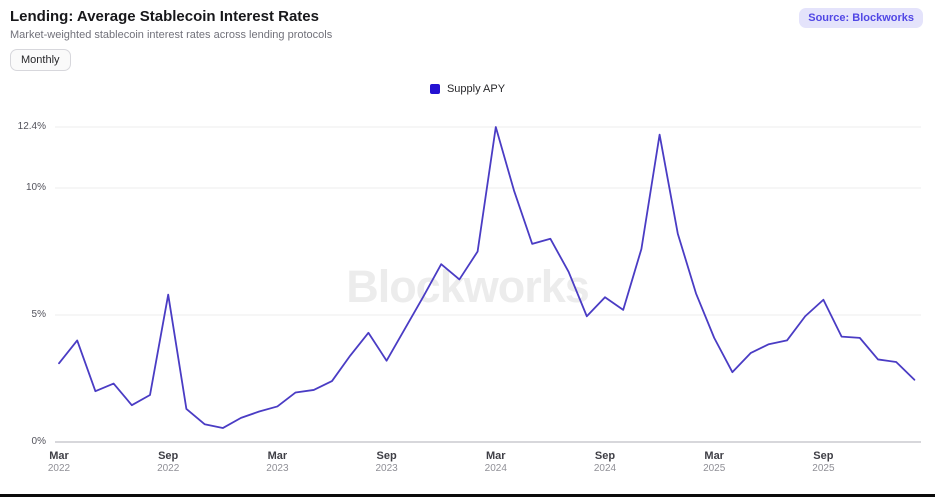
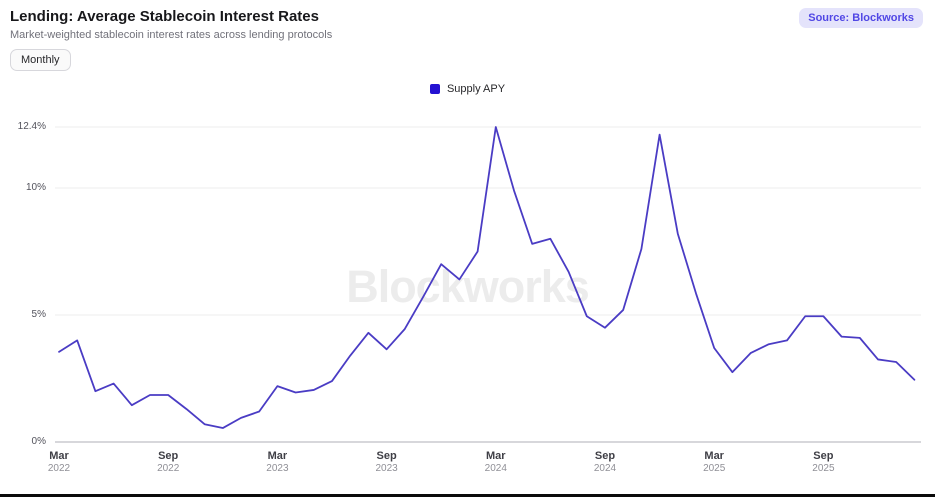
Mar 2022: 3.1% -> 3.5%
Sep 2022: 5.8% -> 1.9%
Mar 2023: 1.4% -> 2.2%
Sep 2023: 3.2% -> 3.6%
Sep 2024: 5.7% -> 4.5%
Mar 2025: 4.1% -> 3.7%
Sep 2025: 5.6% -> 5.0%
